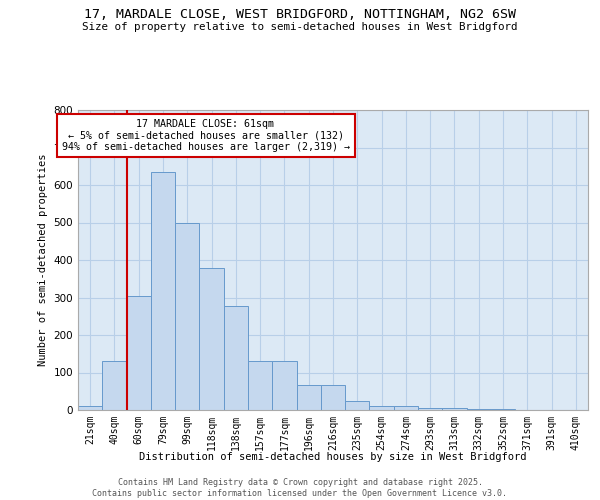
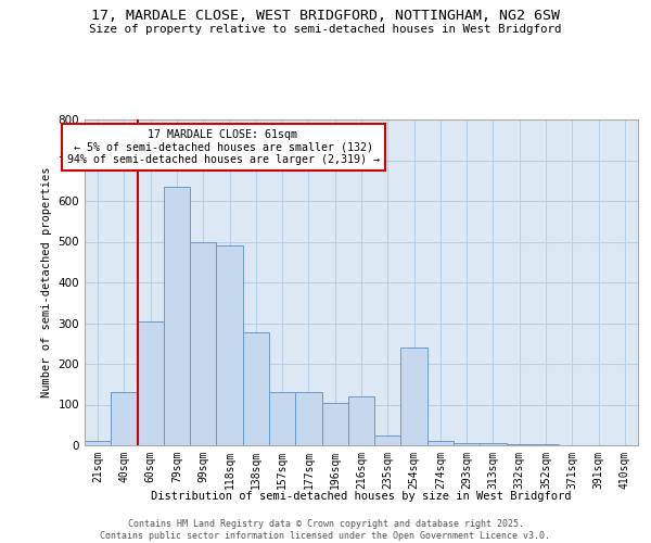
118sqm: 380 -> 490
196sqm: 68 -> 105
216sqm: 68 -> 120
254sqm: 12 -> 240
